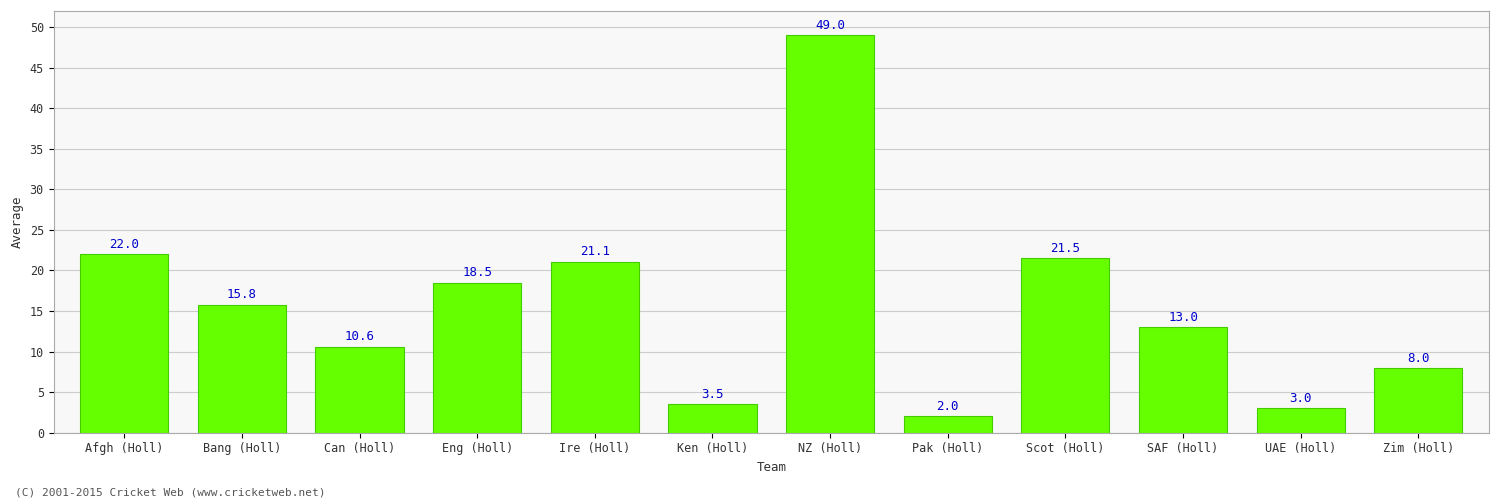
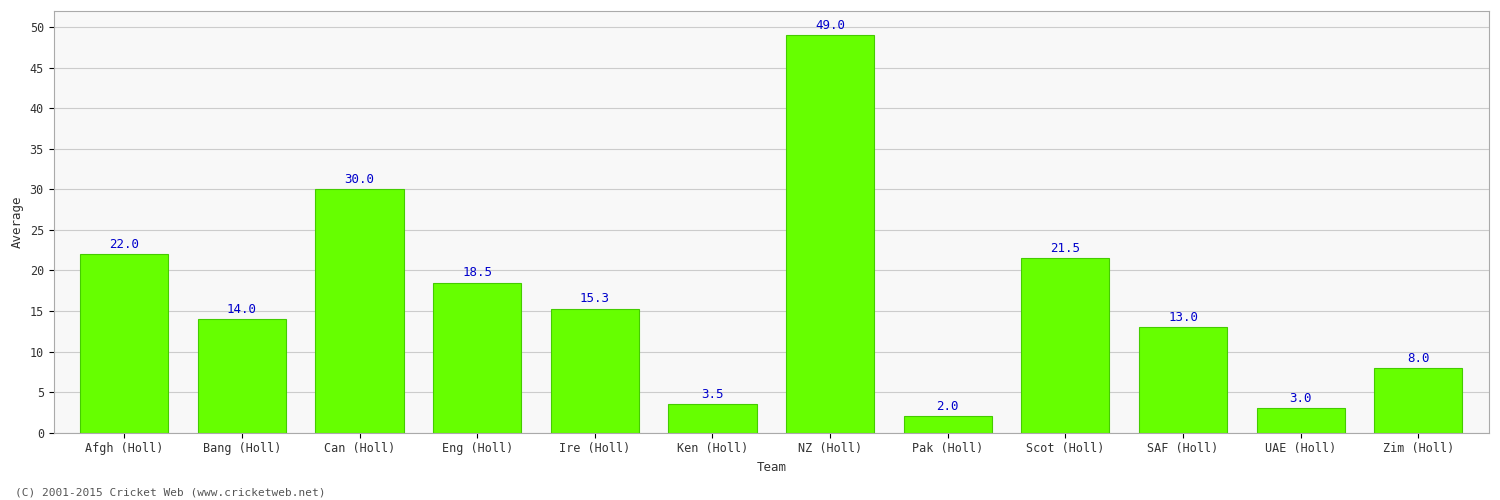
Bang (Holl): 15.8 -> 14.0
Can (Holl): 10.6 -> 30.0
Ire (Holl): 21.1 -> 15.3
